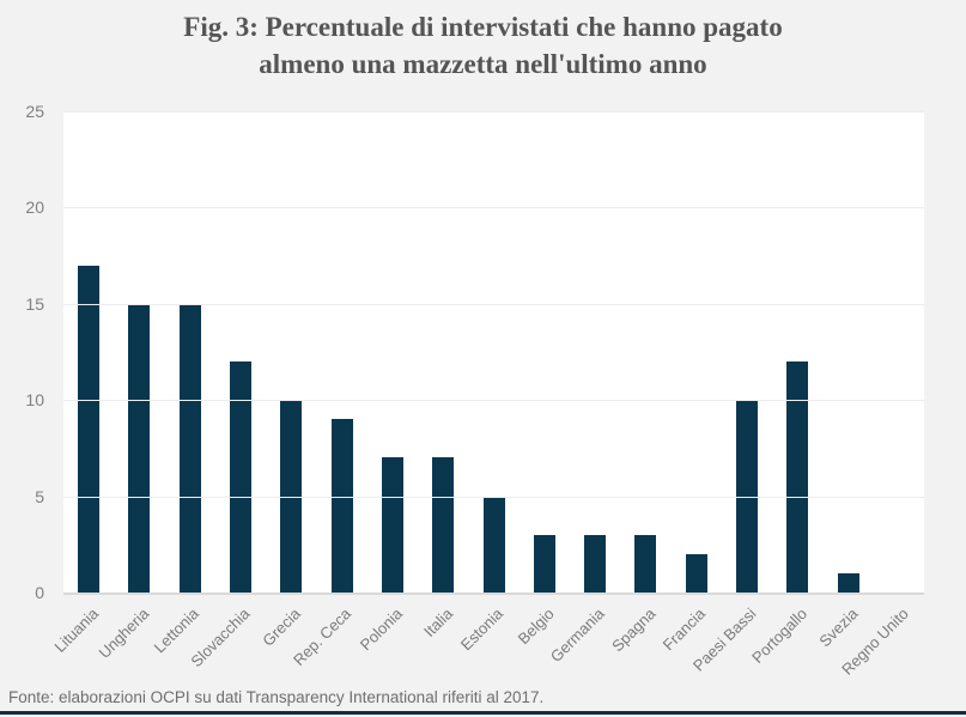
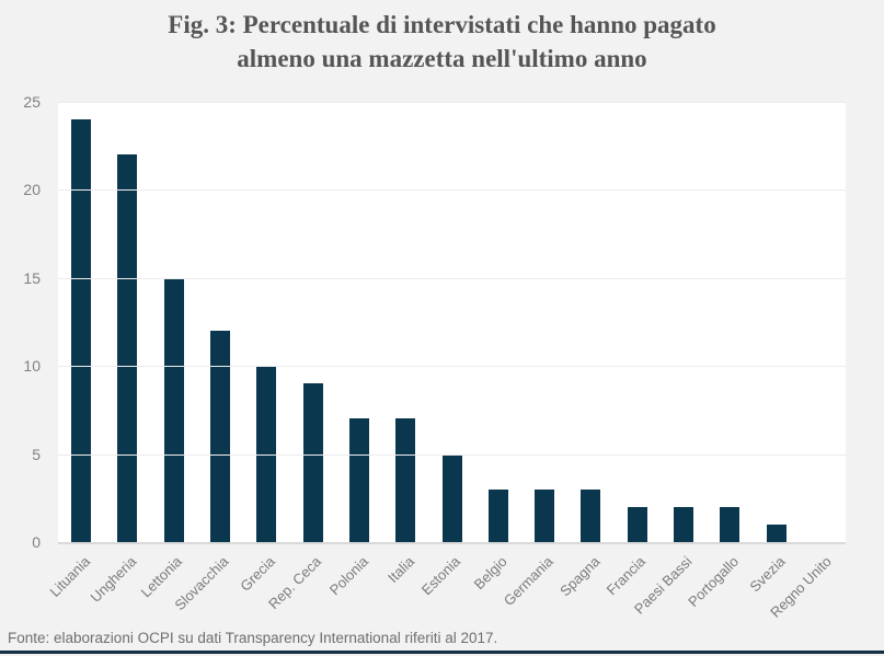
Lituania: 17 -> 24
Ungheria: 15 -> 22
Paesi Bassi: 10 -> 2
Portogallo: 12 -> 2
